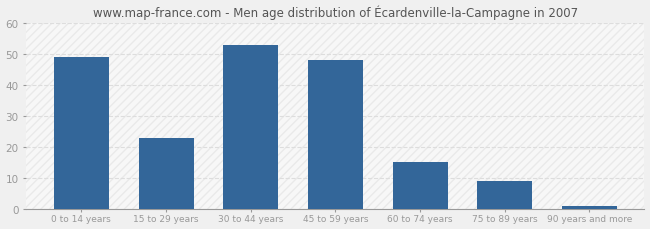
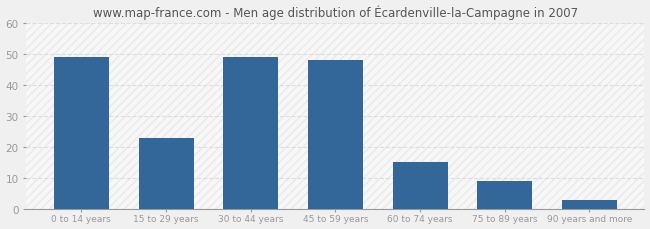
30 to 44 years: 53 -> 49
90 years and more: 1 -> 3
